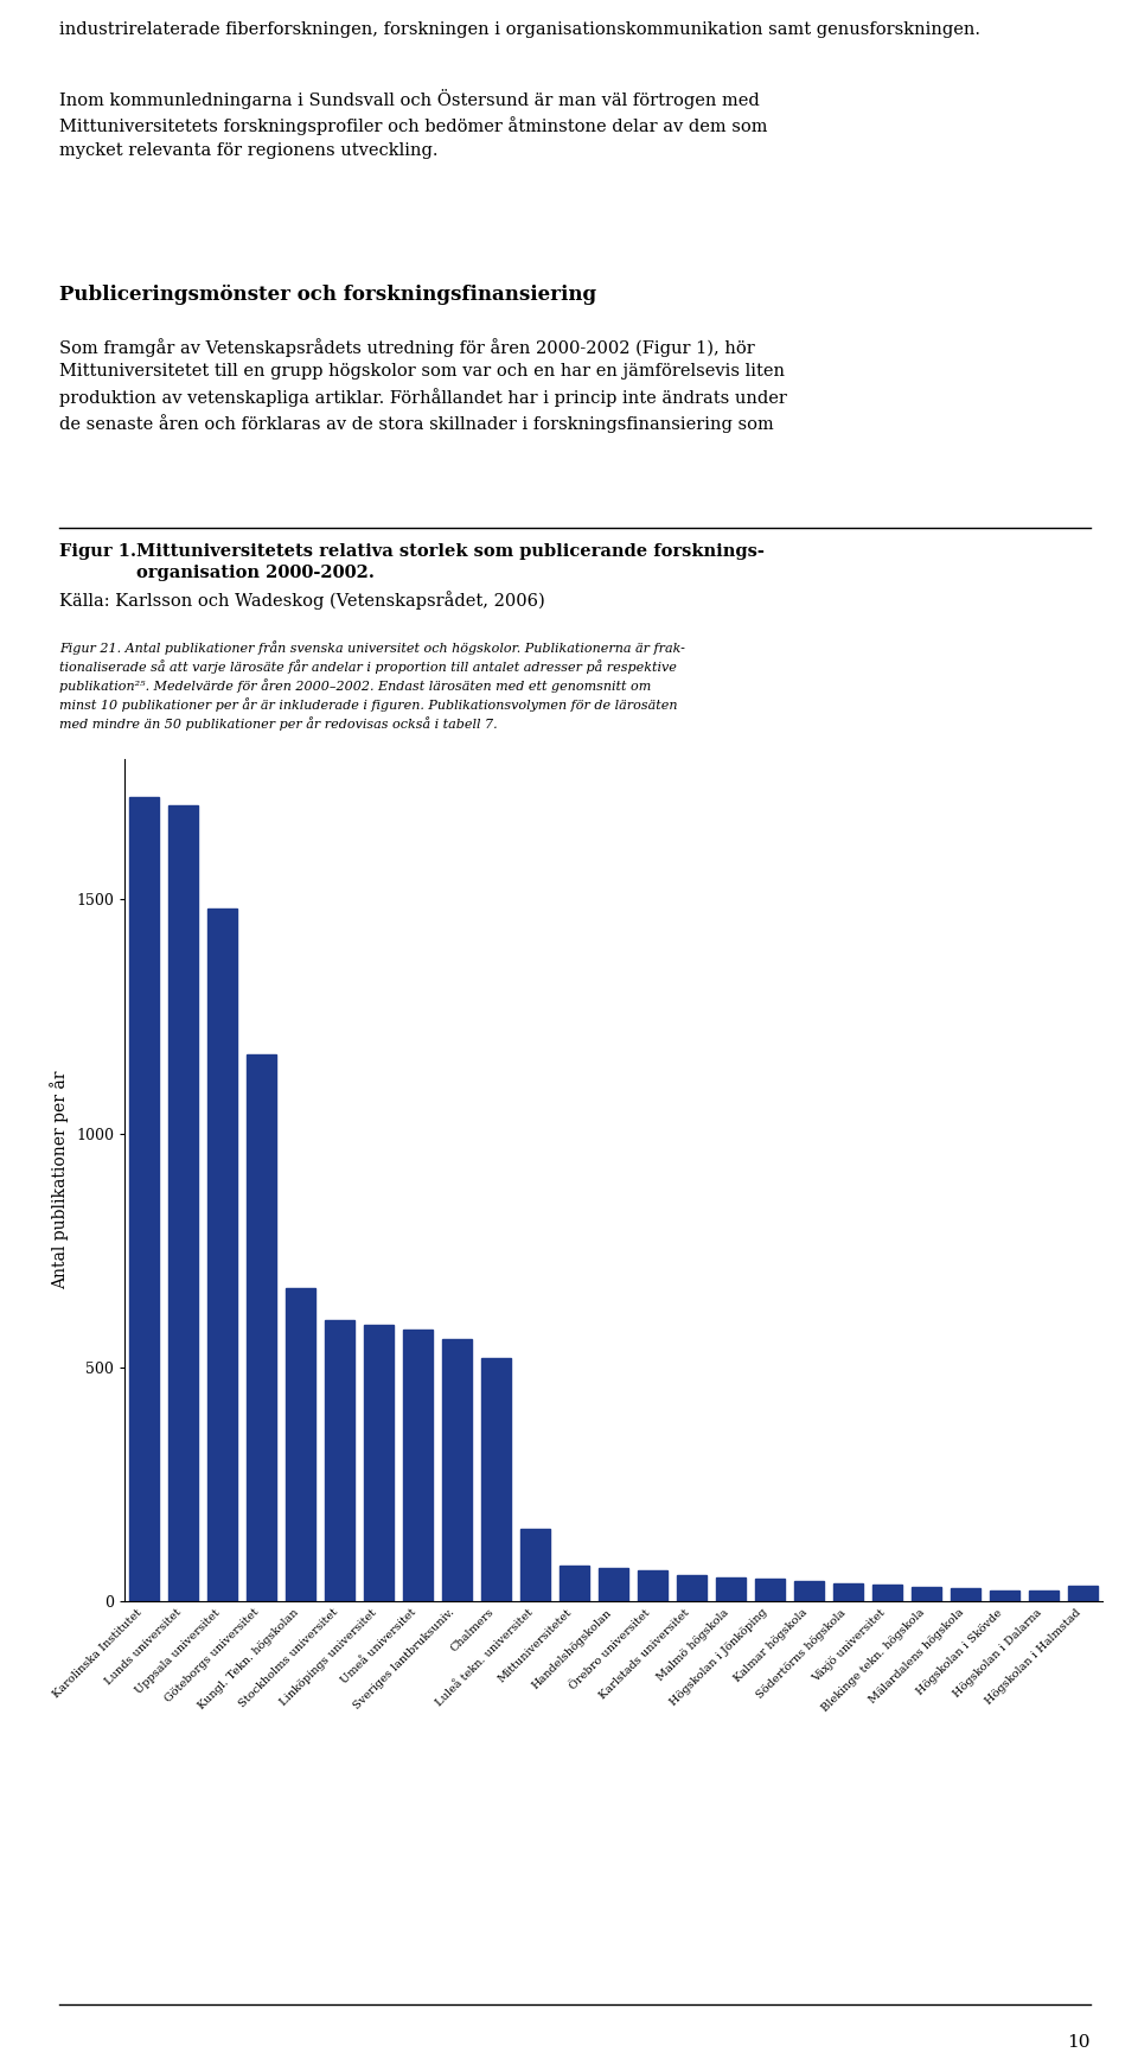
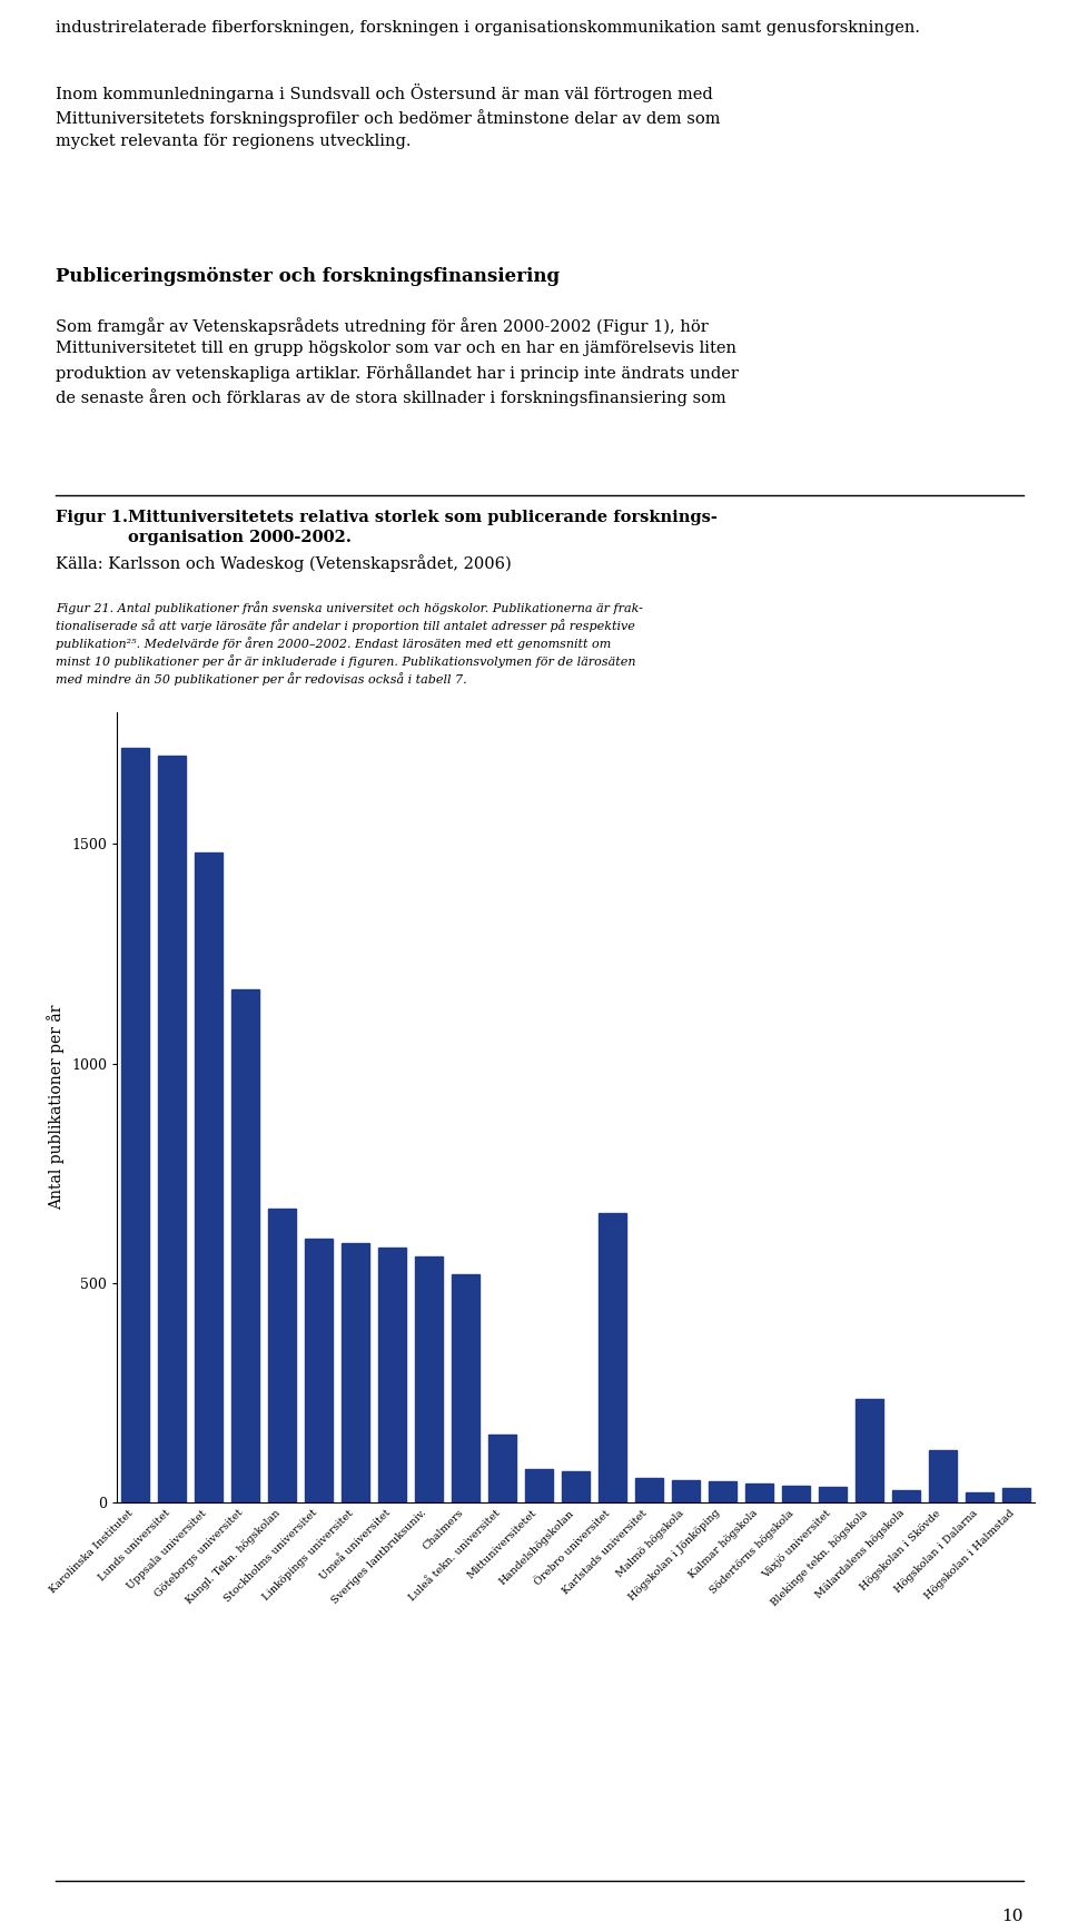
Örebro universitet: 65 -> 660
Blekinge tekn. högskola: 30 -> 235
Högskolan i Skövde: 24 -> 120
